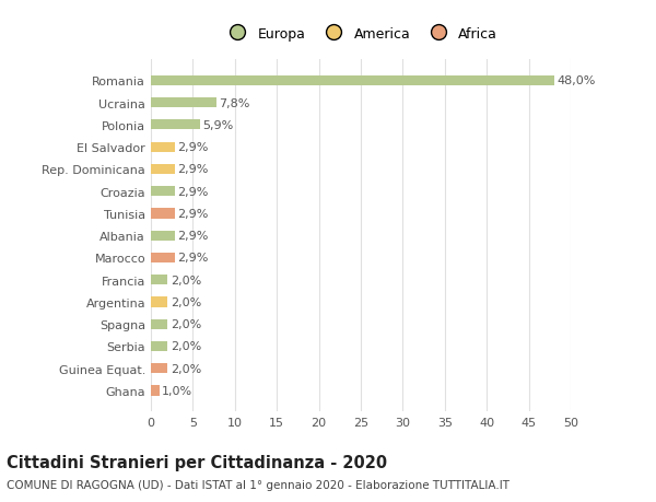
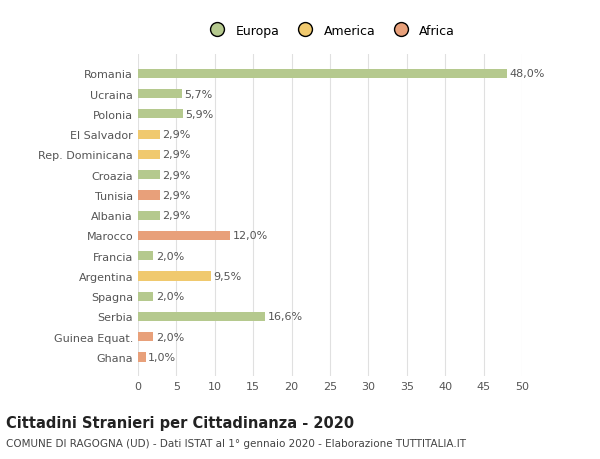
Ucraina: 7,8% -> 5,7%
Marocco: 2,9% -> 12,0%
Argentina: 2,0% -> 9,5%
Serbia: 2,0% -> 16,6%
